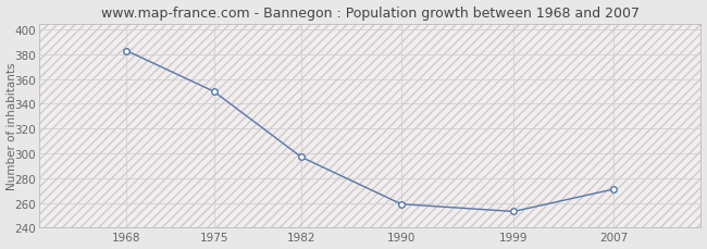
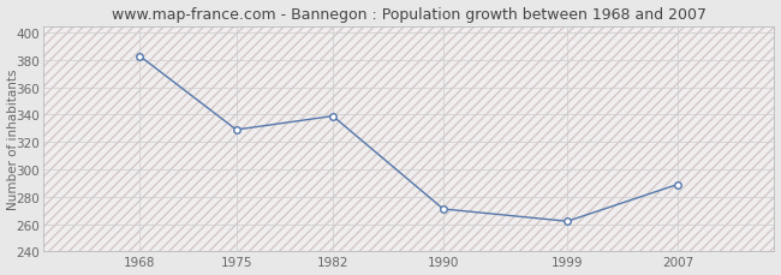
1975: 350 -> 329
1982: 297 -> 339
1990: 259 -> 271
1999: 253 -> 262
2007: 271 -> 289
